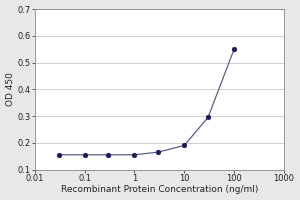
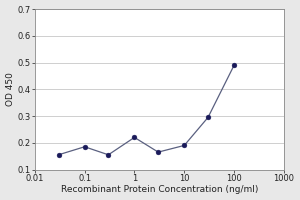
0.1: 0.155 -> 0.185
1: 0.155 -> 0.220
100: 0.550 -> 0.490
